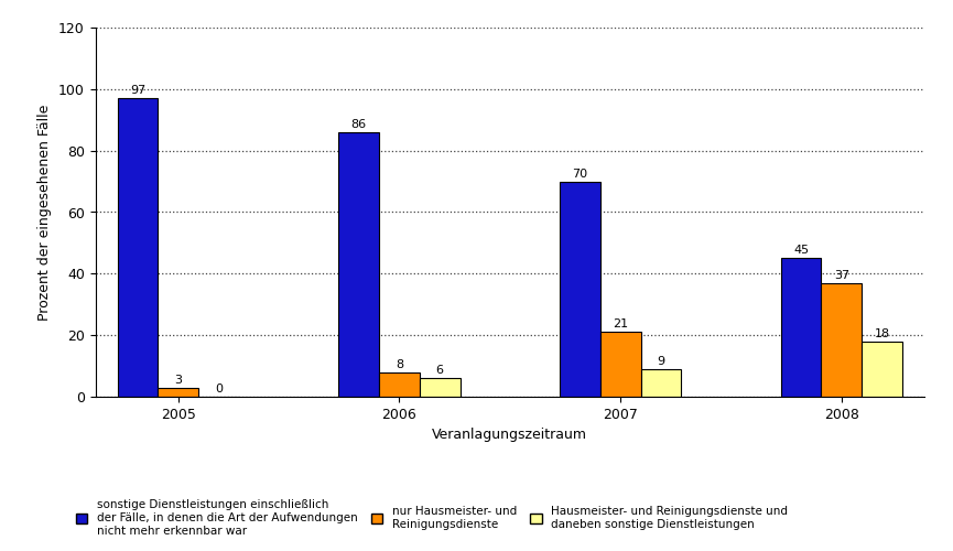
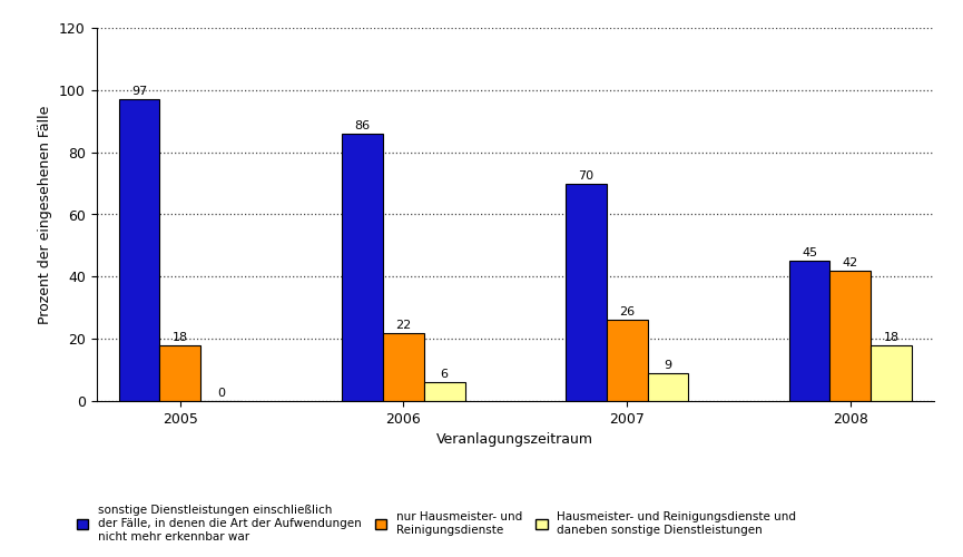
nur Hausmeister- und Reinigungsdienste/2005: 3 -> 18
nur Hausmeister- und Reinigungsdienste/2006: 8 -> 22
nur Hausmeister- und Reinigungsdienste/2007: 21 -> 26
nur Hausmeister- und Reinigungsdienste/2008: 37 -> 42
